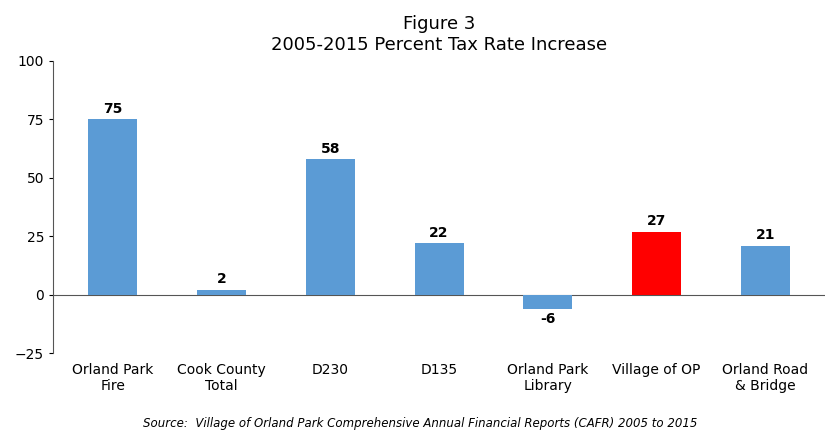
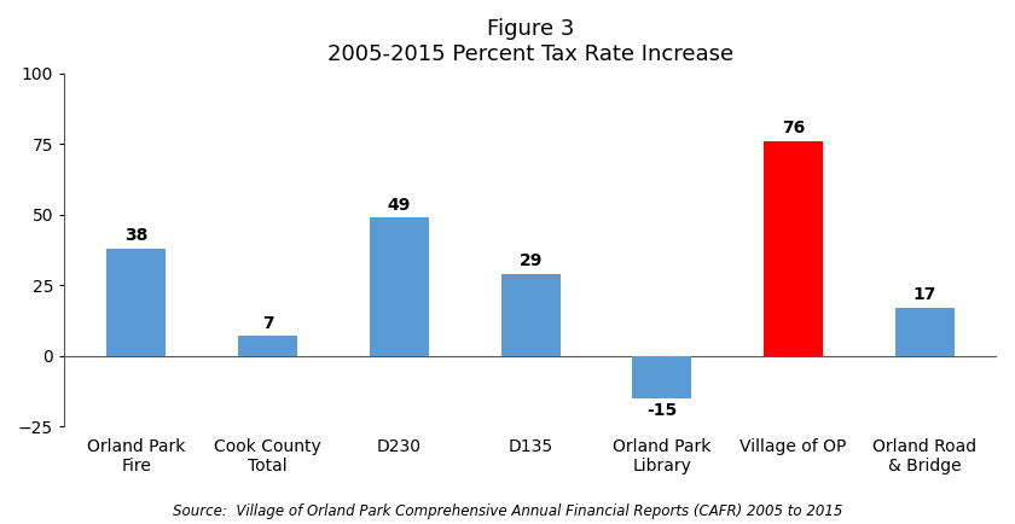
Orland Park Fire: 75 -> 38
Cook County Total: 2 -> 7
D230: 58 -> 49
D135: 22 -> 29
Orland Park Library: -6 -> -15
Village of OP: 27 -> 76
Orland Road & Bridge: 21 -> 17
